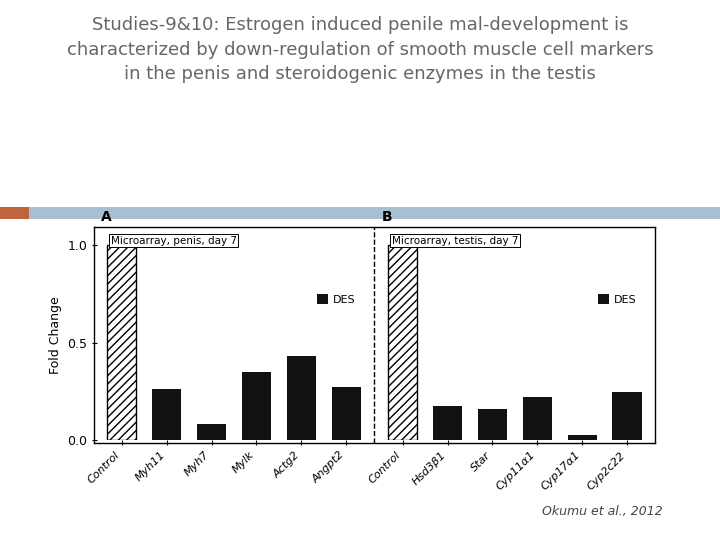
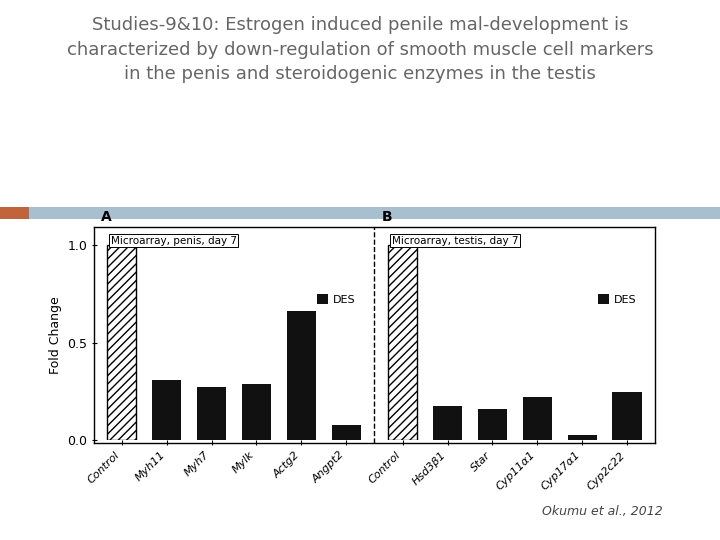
Myh11: 0.26 -> 0.31
Myh7: 0.09 -> 0.27
Mylk: 0.35 -> 0.29
Actg2: 0.43 -> 0.66
Angpt2: 0.27 -> 0.08
